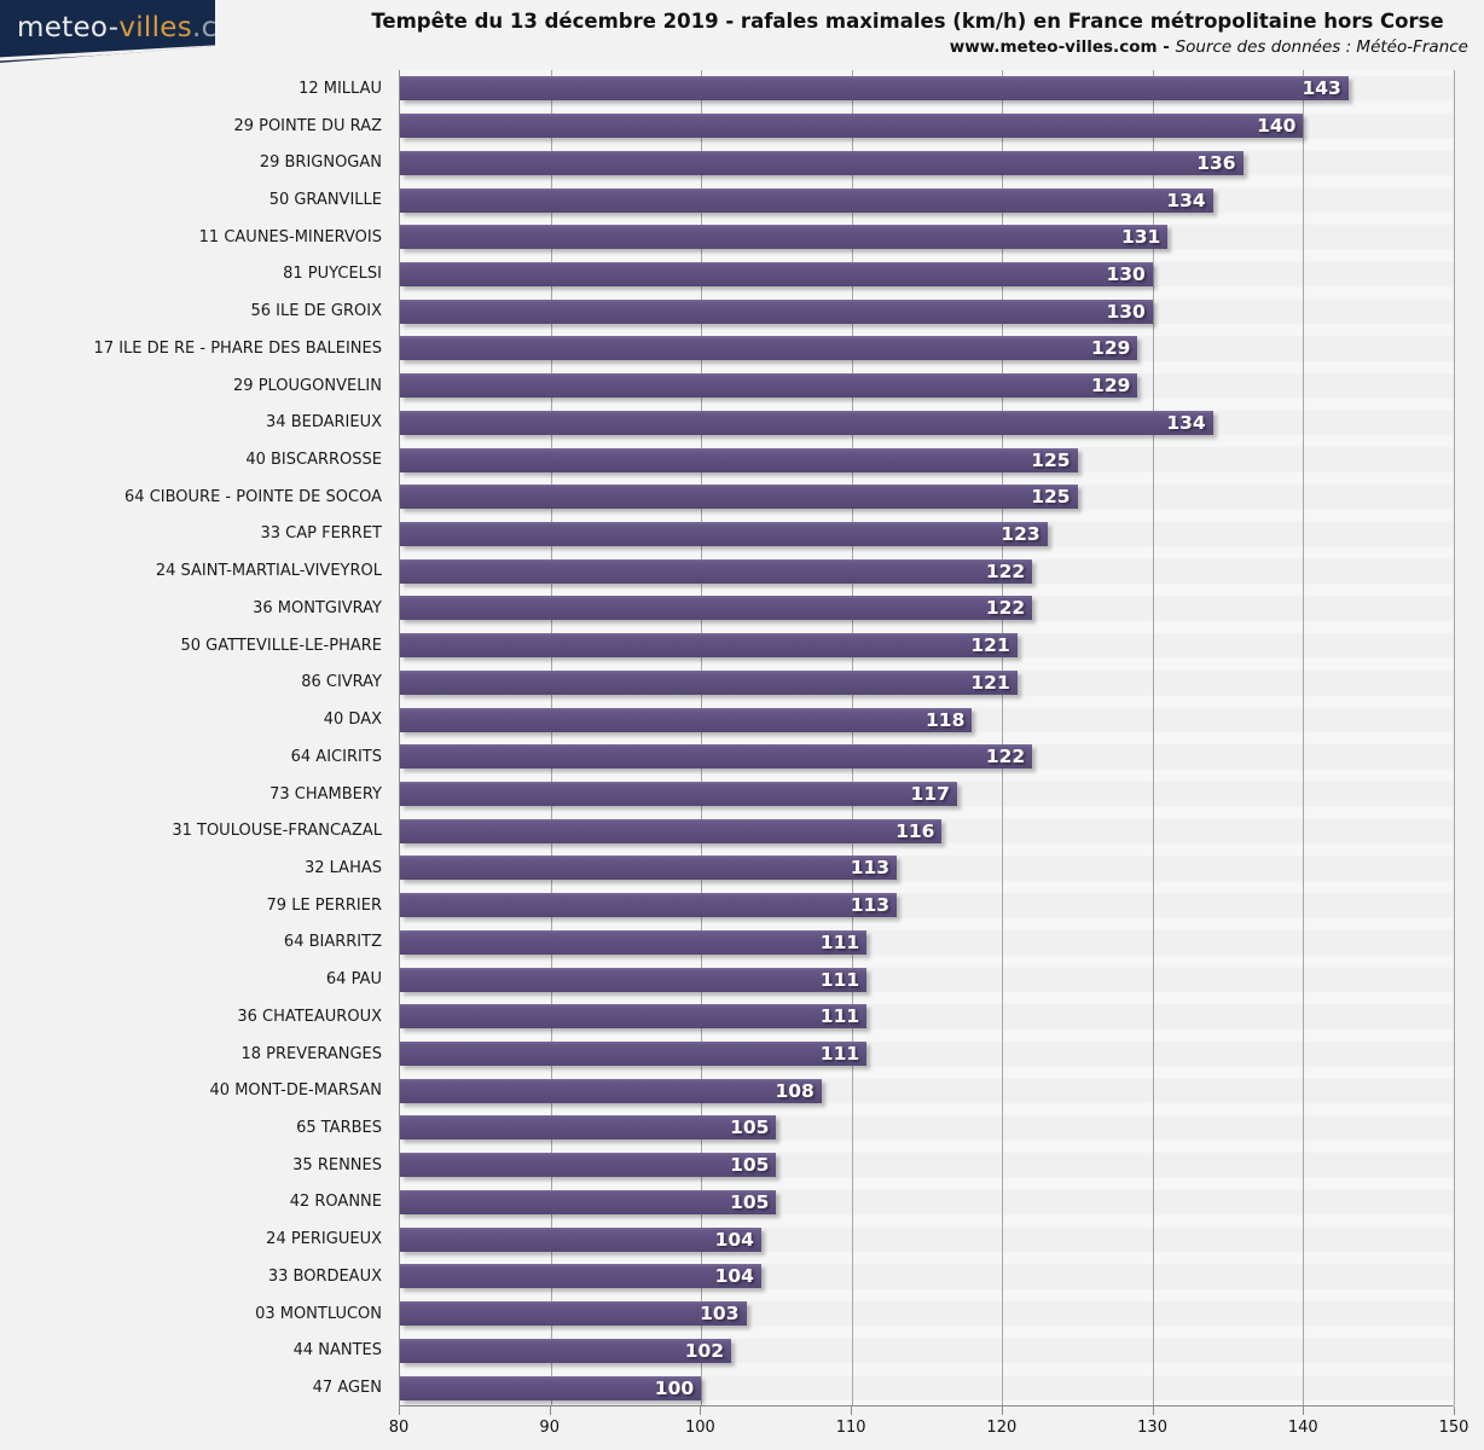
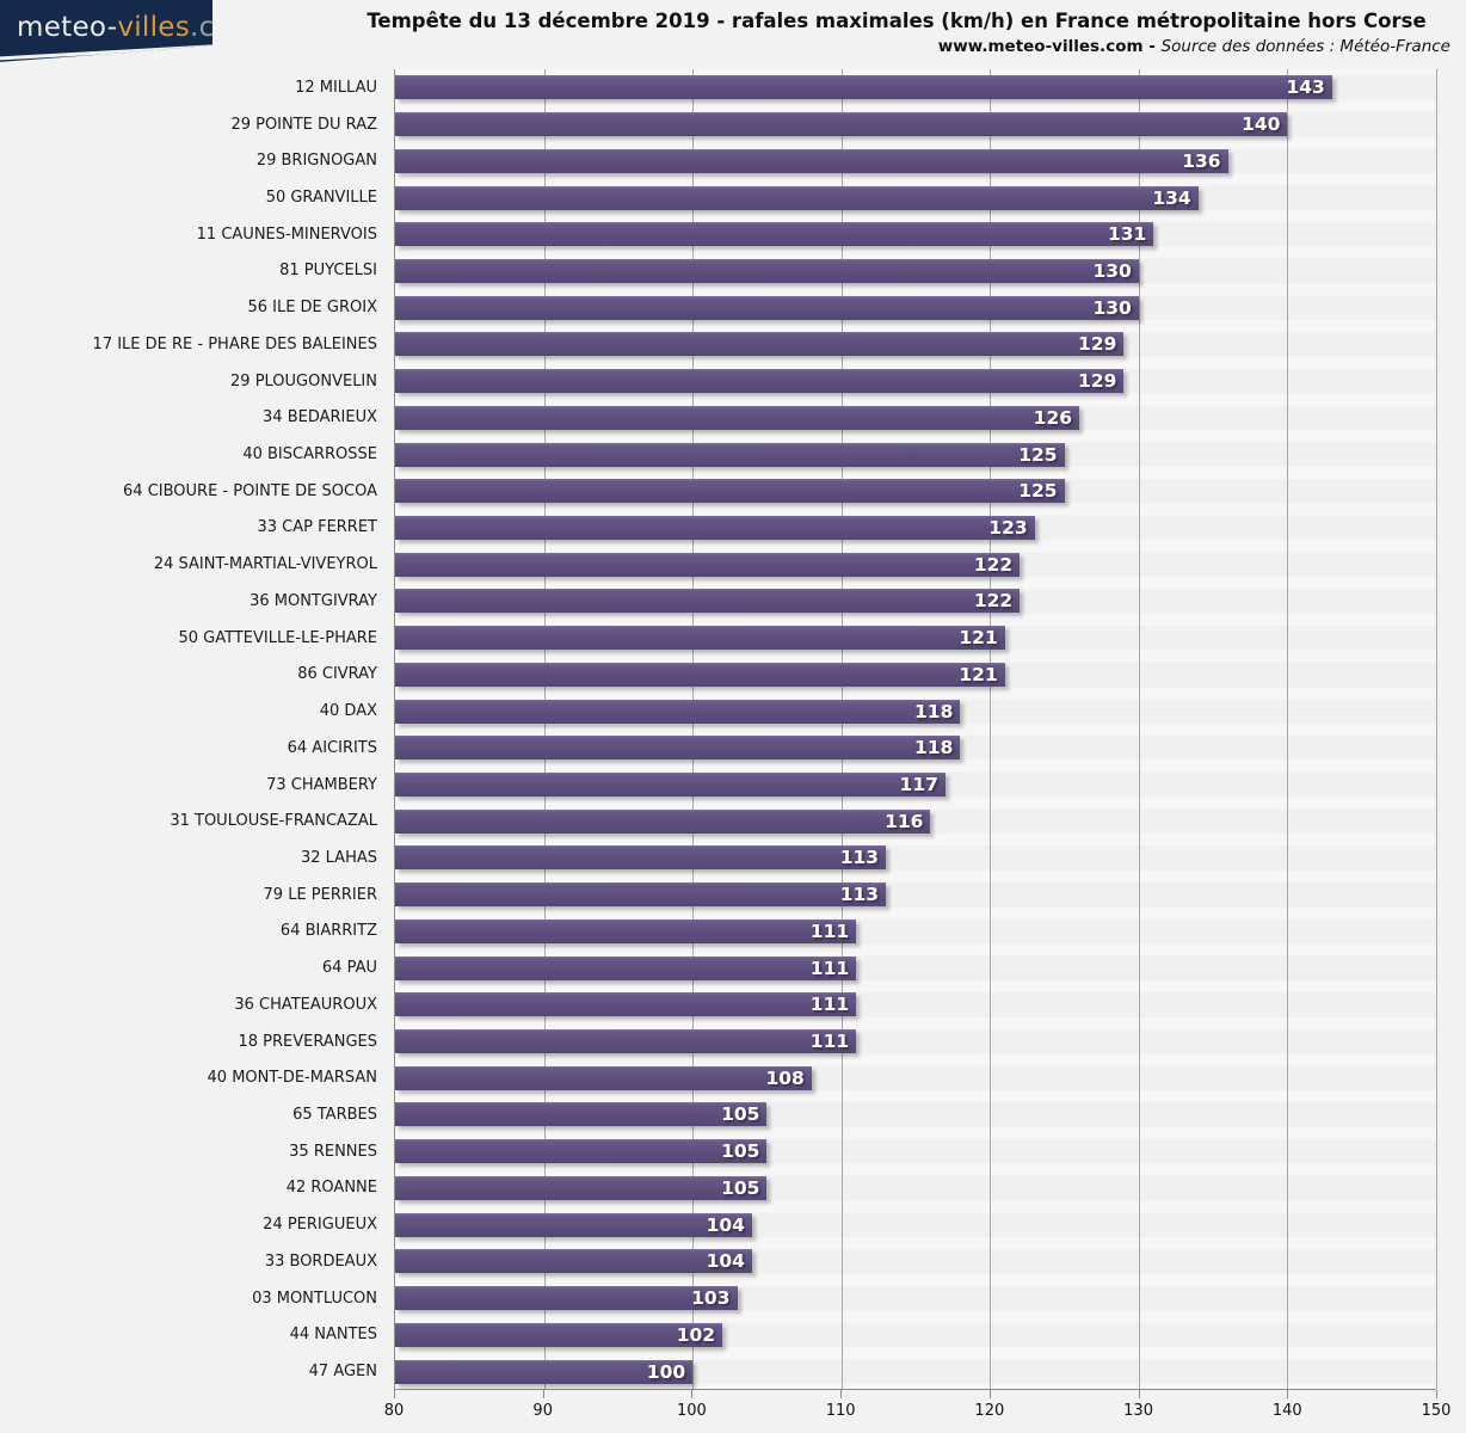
34 BEDARIEUX: 134 -> 126
64 AICIRITS: 122 -> 118
